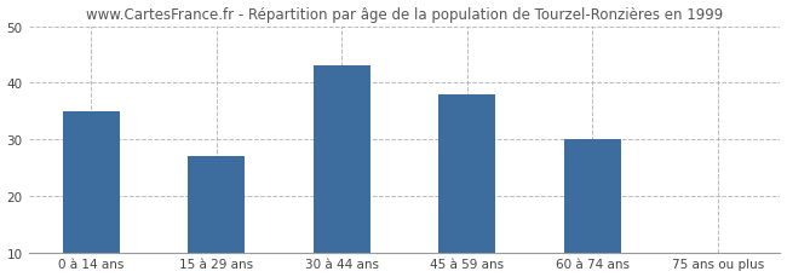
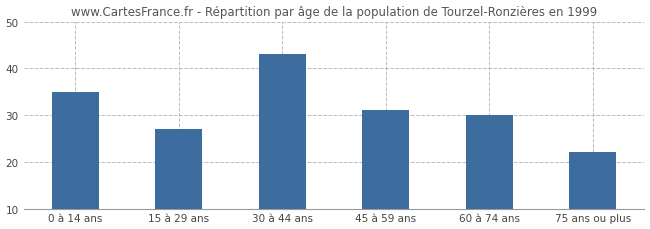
45 à 59 ans: 38 -> 31
75 ans ou plus: 10 -> 22
